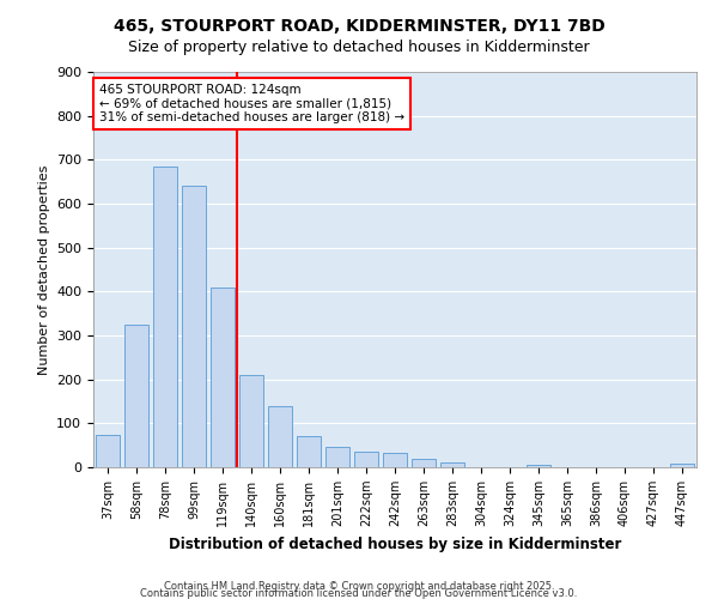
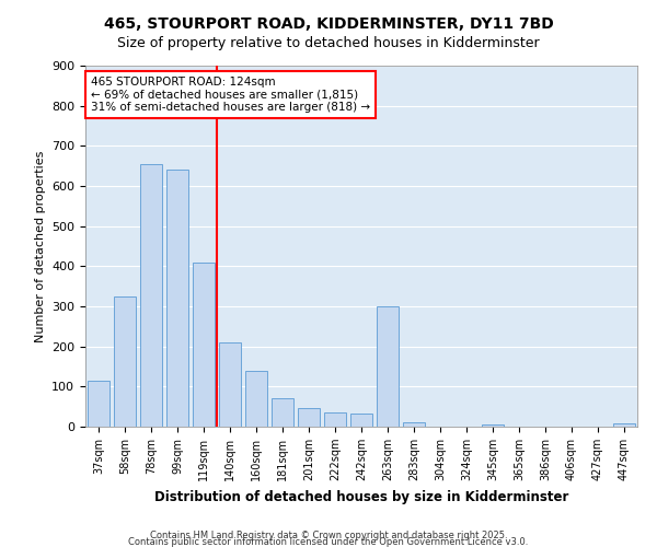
37sqm: 75 -> 115
78sqm: 685 -> 655
263sqm: 18 -> 300
